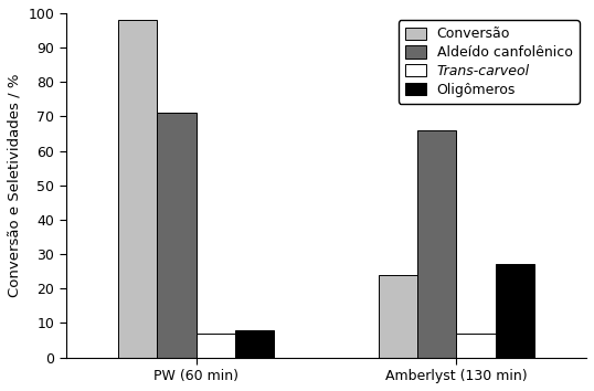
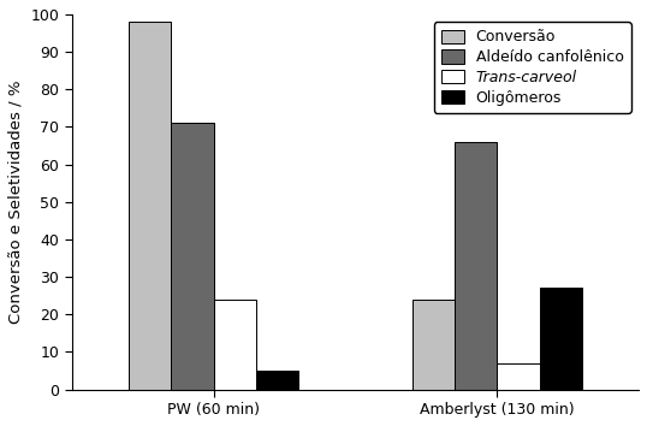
Trans-carveol/PW (60 min): 7 -> 24
Oligômeros/PW (60 min): 8 -> 5
